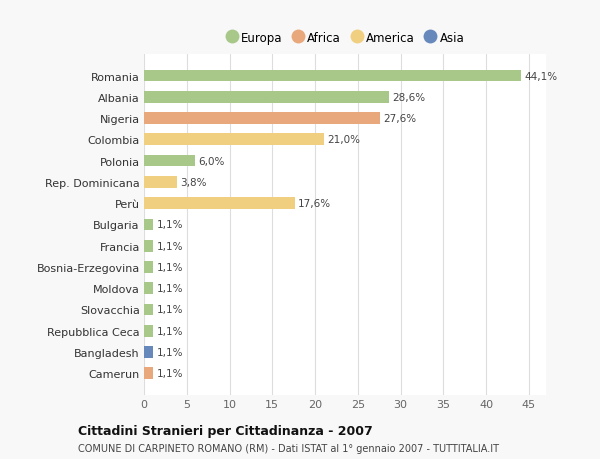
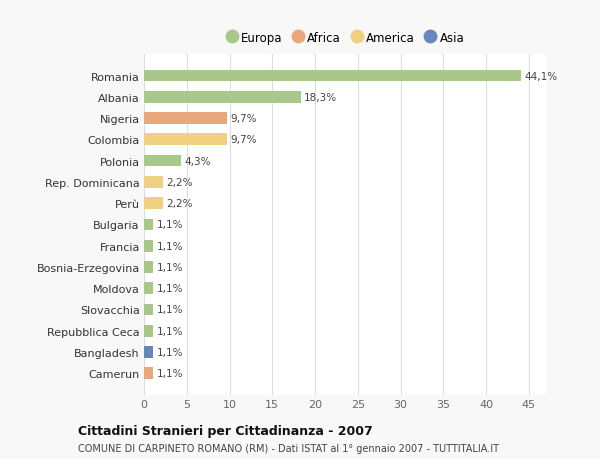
Albania: 28,6% -> 18,3%
Nigeria: 27,6% -> 9,7%
Colombia: 21,0% -> 9,7%
Polonia: 6,0% -> 4,3%
Rep. Dominicana: 3,8% -> 2,2%
Perù: 17,6% -> 2,2%
